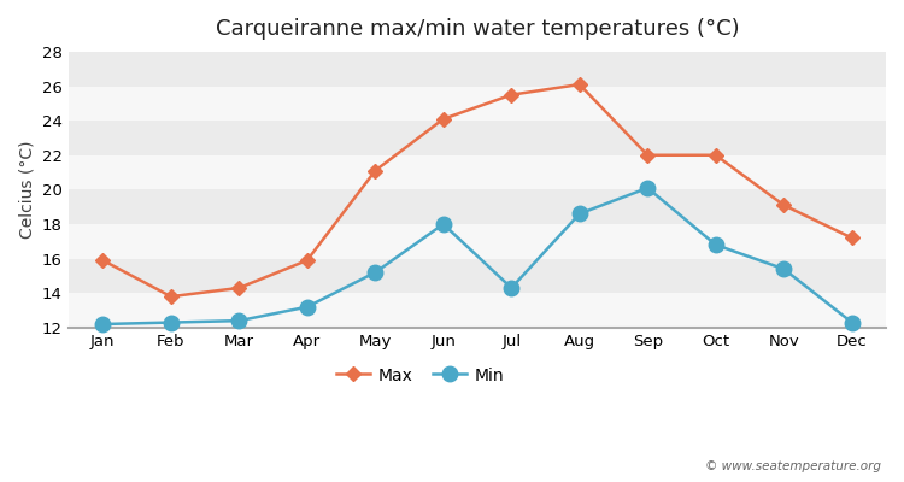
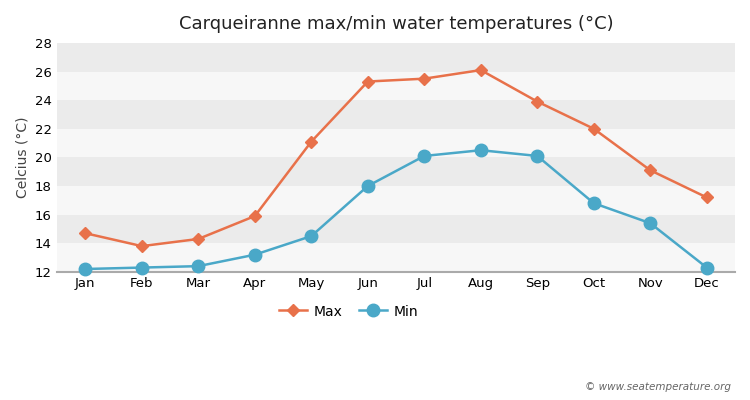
Max/Jan: 15.9 -> 14.7
Min/May: 15.2 -> 14.5
Max/Jun: 24.1 -> 25.3
Min/Jul: 14.3 -> 20.1
Min/Aug: 18.6 -> 20.5
Max/Sep: 22.0 -> 23.9
